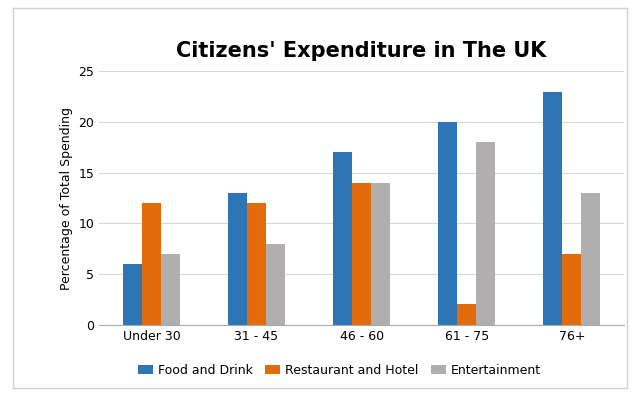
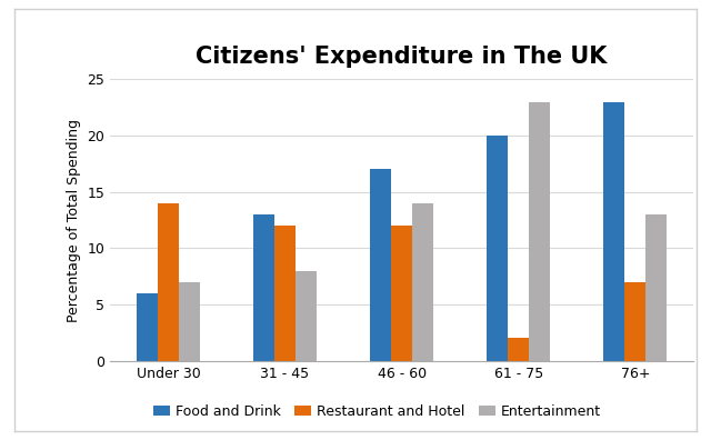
Restaurant and Hotel/Under 30: 12 -> 14
Restaurant and Hotel/46 - 60: 14 -> 12
Entertainment/61 - 75: 18 -> 23
